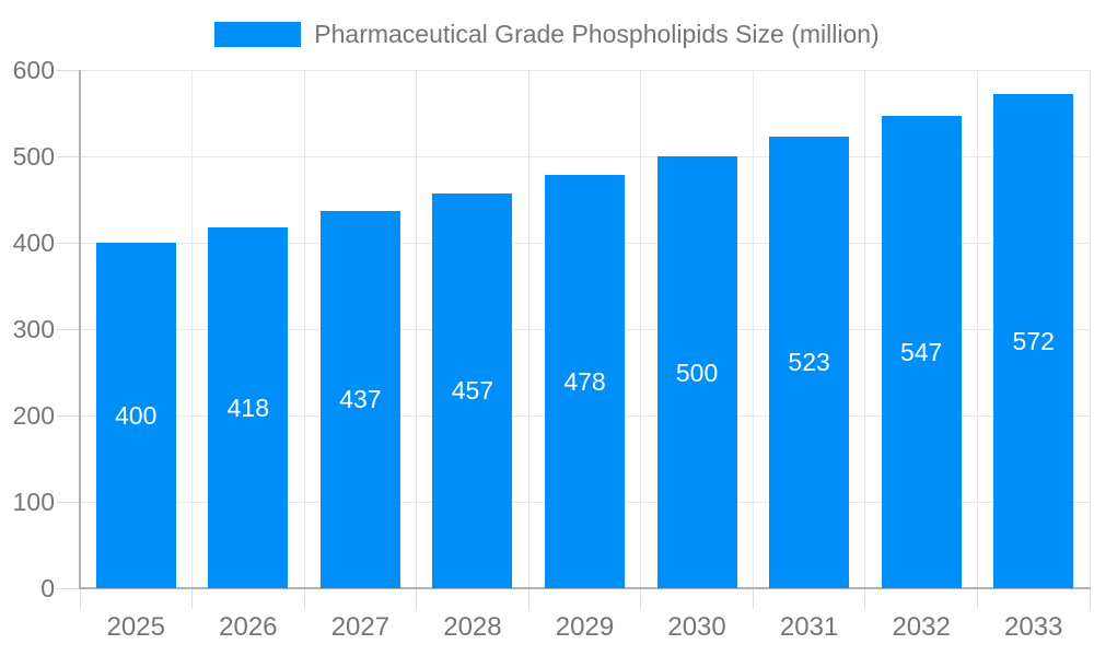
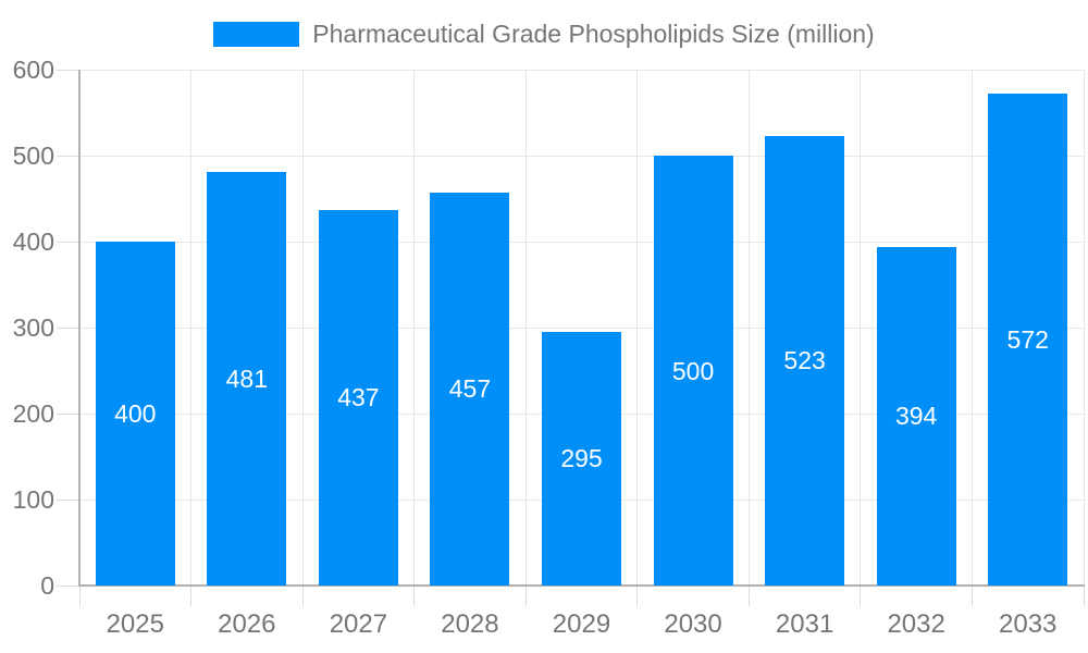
2026: 418 -> 481
2029: 478 -> 295
2032: 547 -> 394
